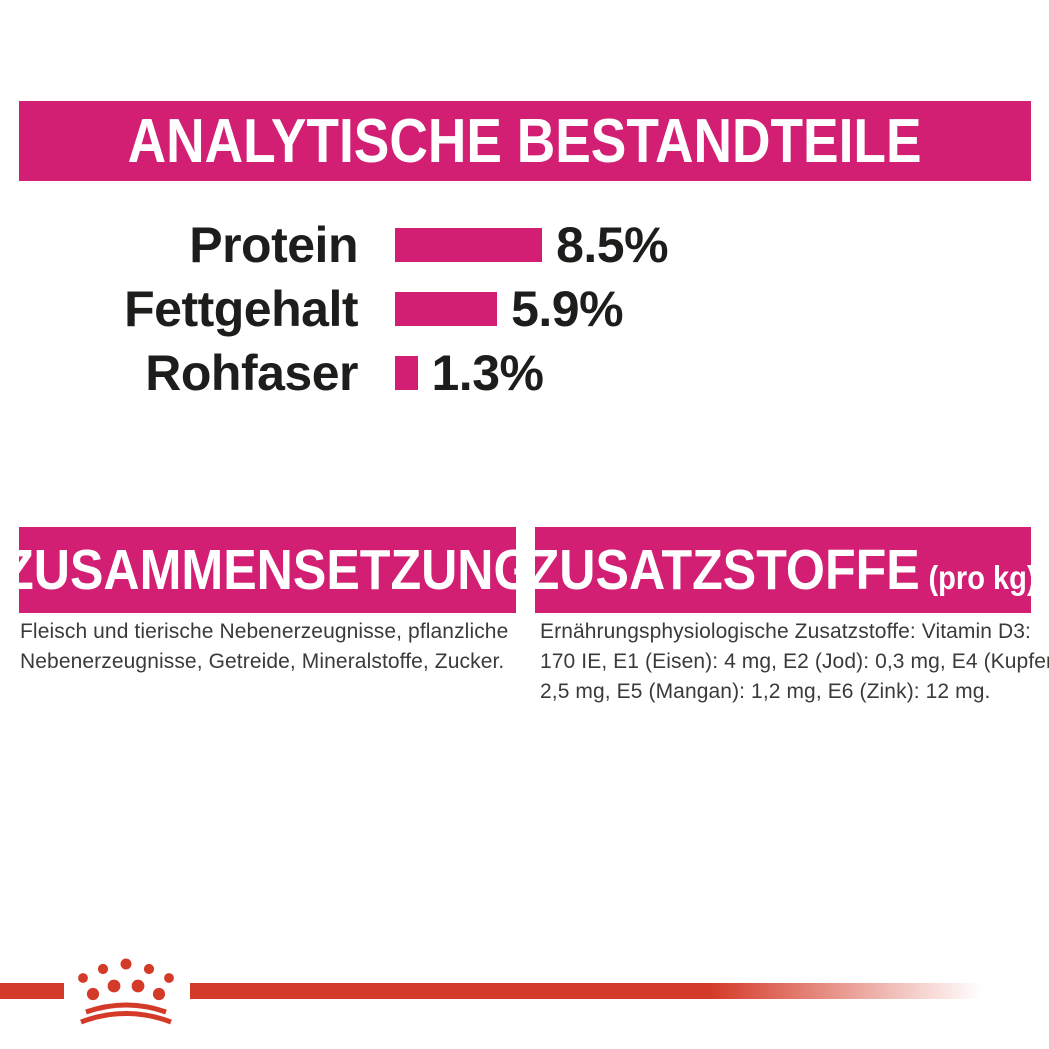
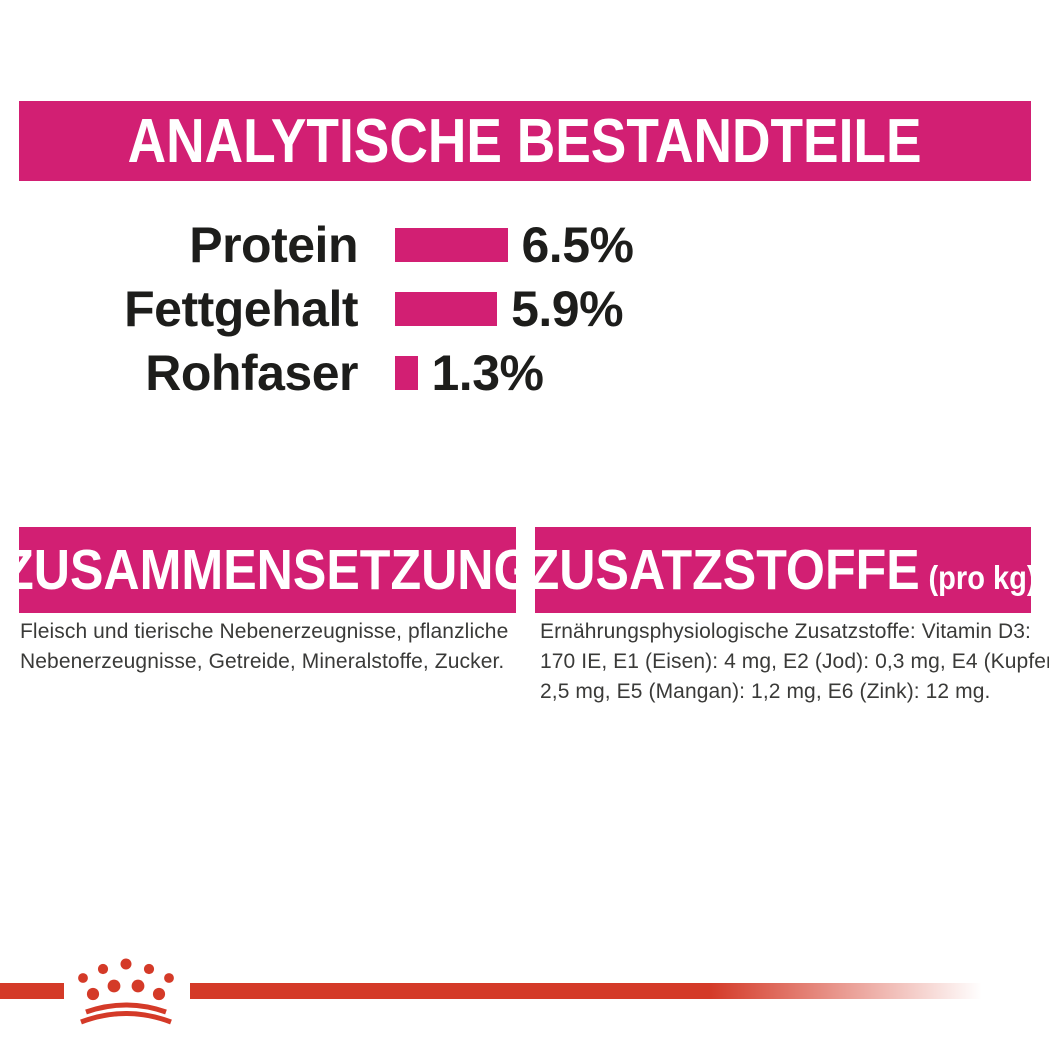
Protein: 8.5% -> 6.5%
